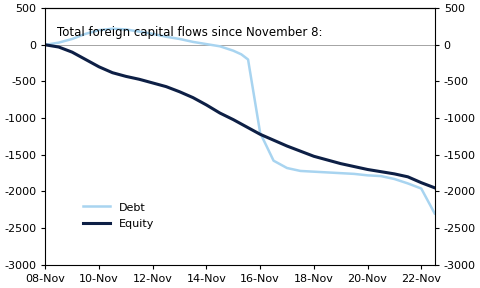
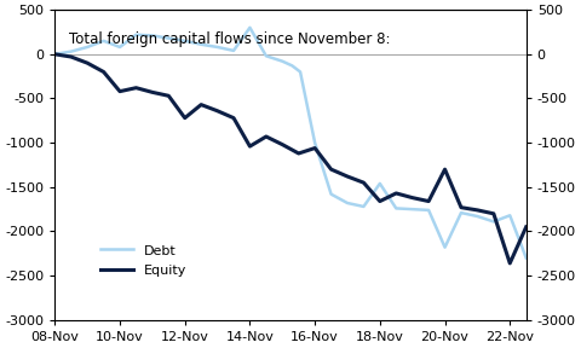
Debt/10-Nov: 200 -> 80
Equity/10-Nov: -300 -> -420
Equity/12-Nov: -520 -> -720
Debt/14-Nov: 10 -> 300
Equity/14-Nov: -820 -> -1040
Debt/16-Nov: -1200 -> -1000
Equity/16-Nov: -1220 -> -1060
Debt/18-Nov: -1730 -> -1460
Equity/18-Nov: -1520 -> -1660
Debt/20-Nov: -1780 -> -2180
Equity/20-Nov: -1700 -> -1300
Debt/22-Nov: -1960 -> -1820
Equity/22-Nov: -1880 -> -2360
